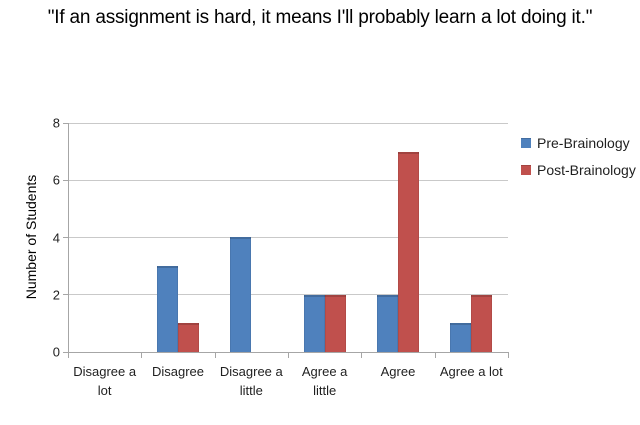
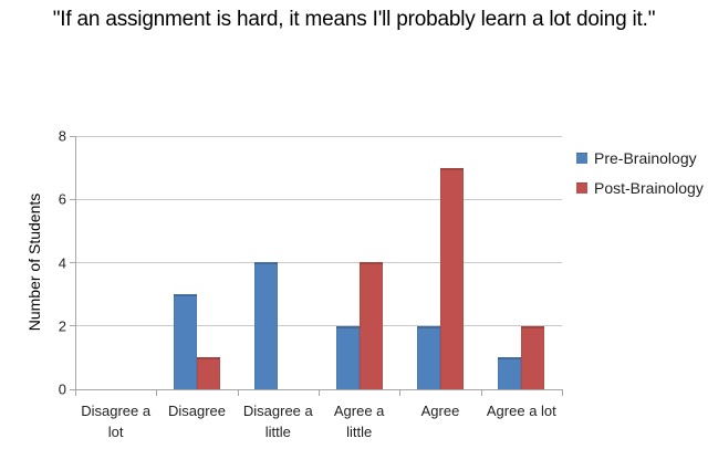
Post-Brainology/Agree a little: 2 -> 4
